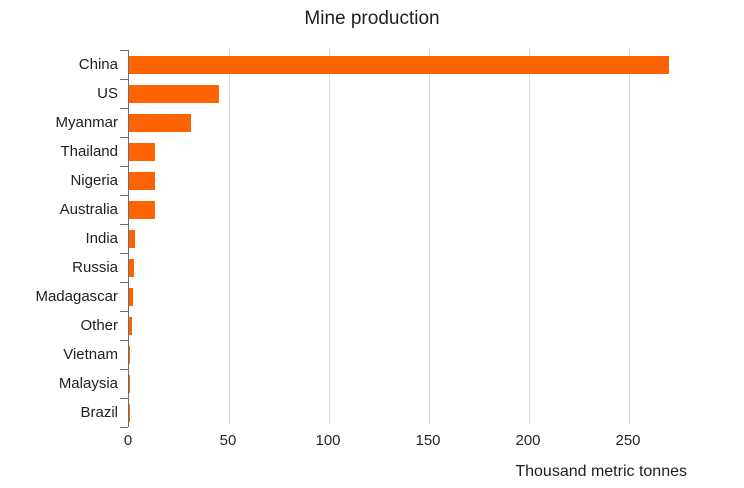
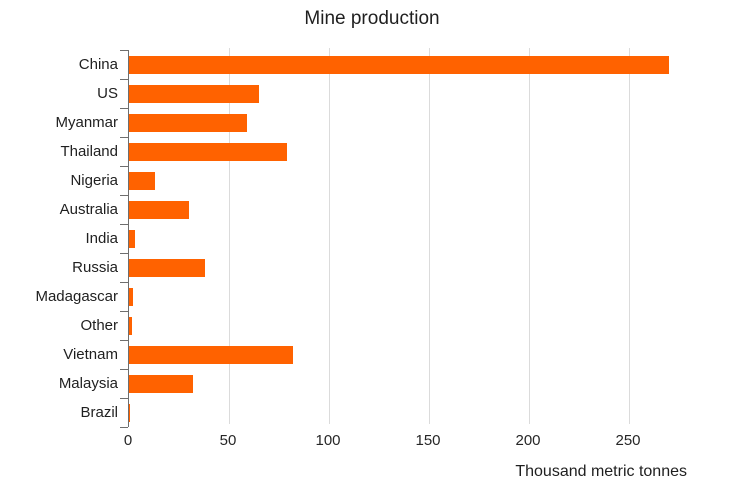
US: 45 -> 65
Myanmar: 31 -> 59
Thailand: 13 -> 79
Australia: 13 -> 30
Russia: 2 -> 38
Vietnam: 1 -> 82
Malaysia: 1 -> 32
